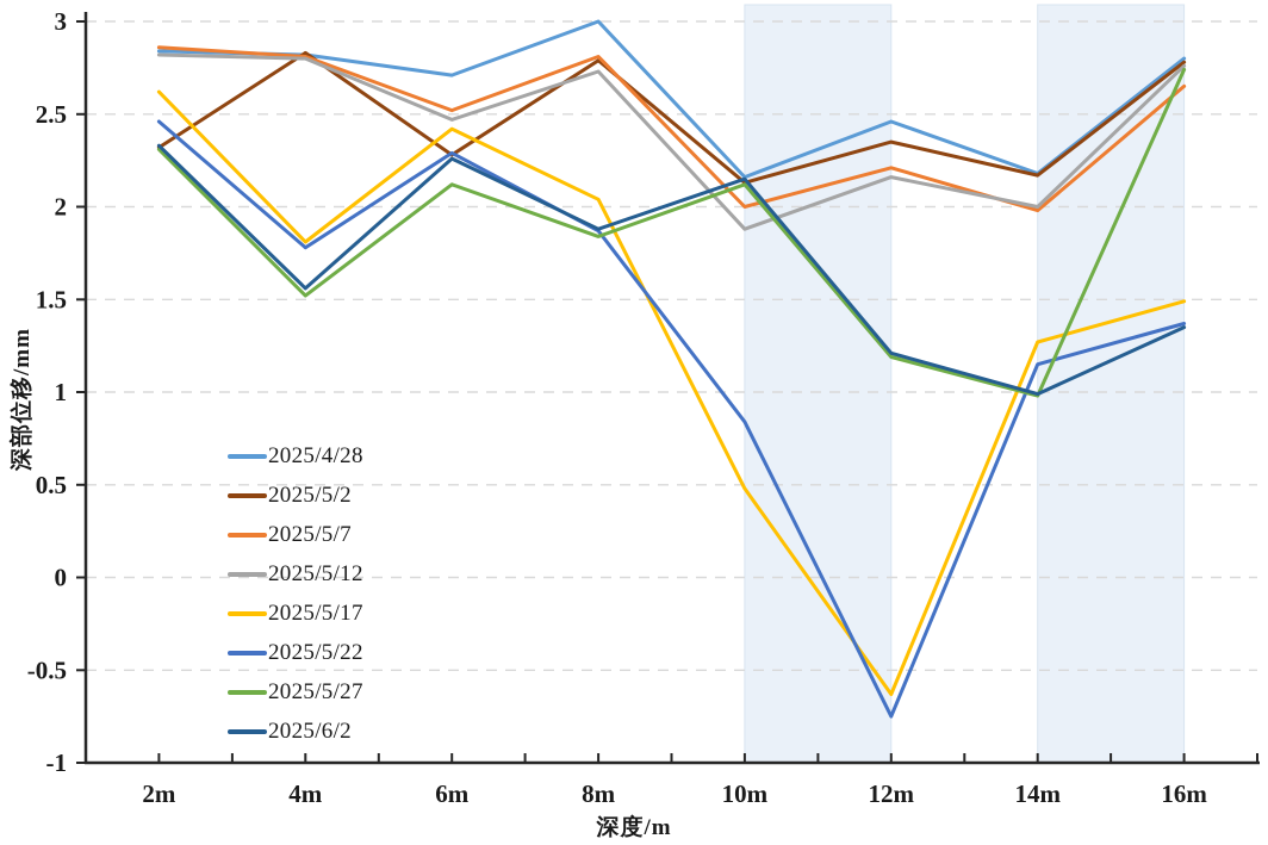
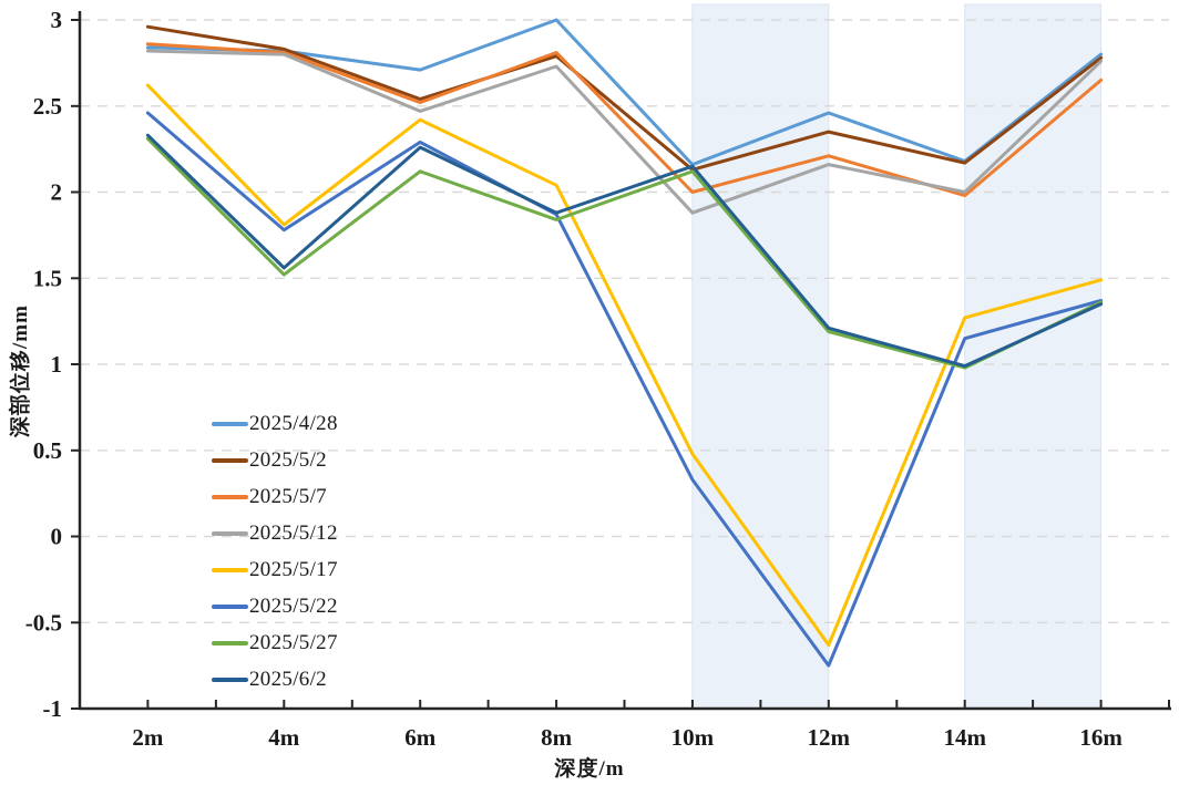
2025/5/2/2m: 2.32 -> 2.96
2025/5/2/6m: 2.28 -> 2.54
2025/5/22/10m: 0.84 -> 0.33
2025/5/27/16m: 2.74 -> 1.36
